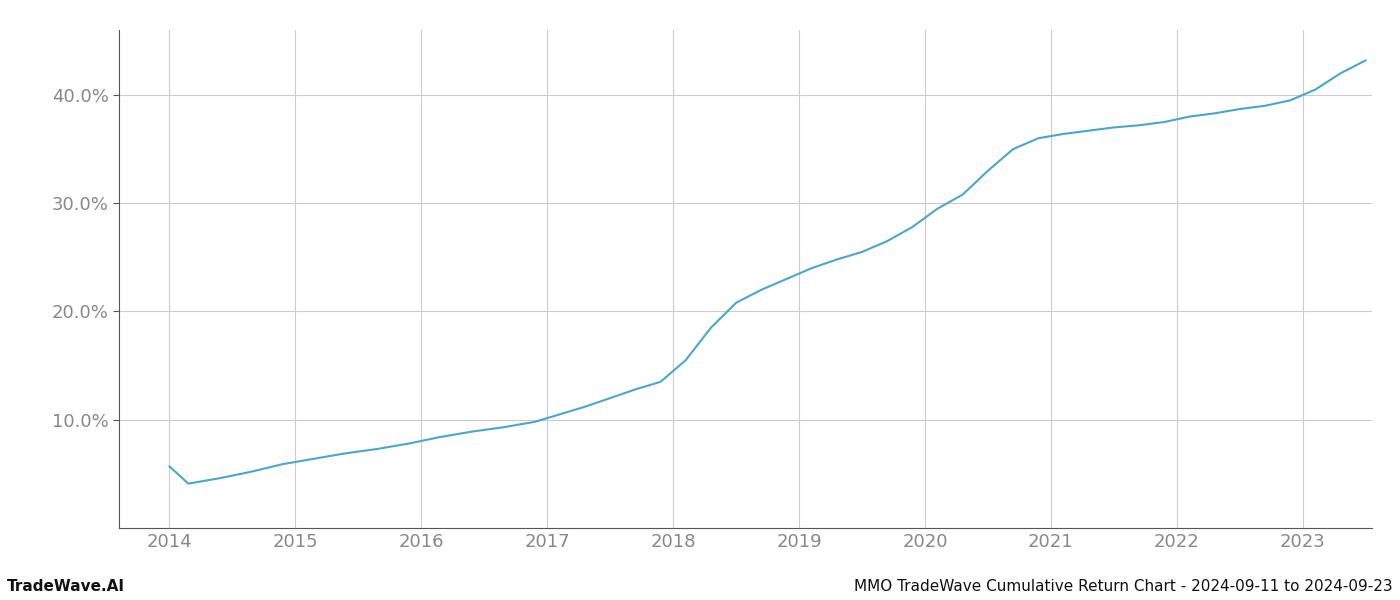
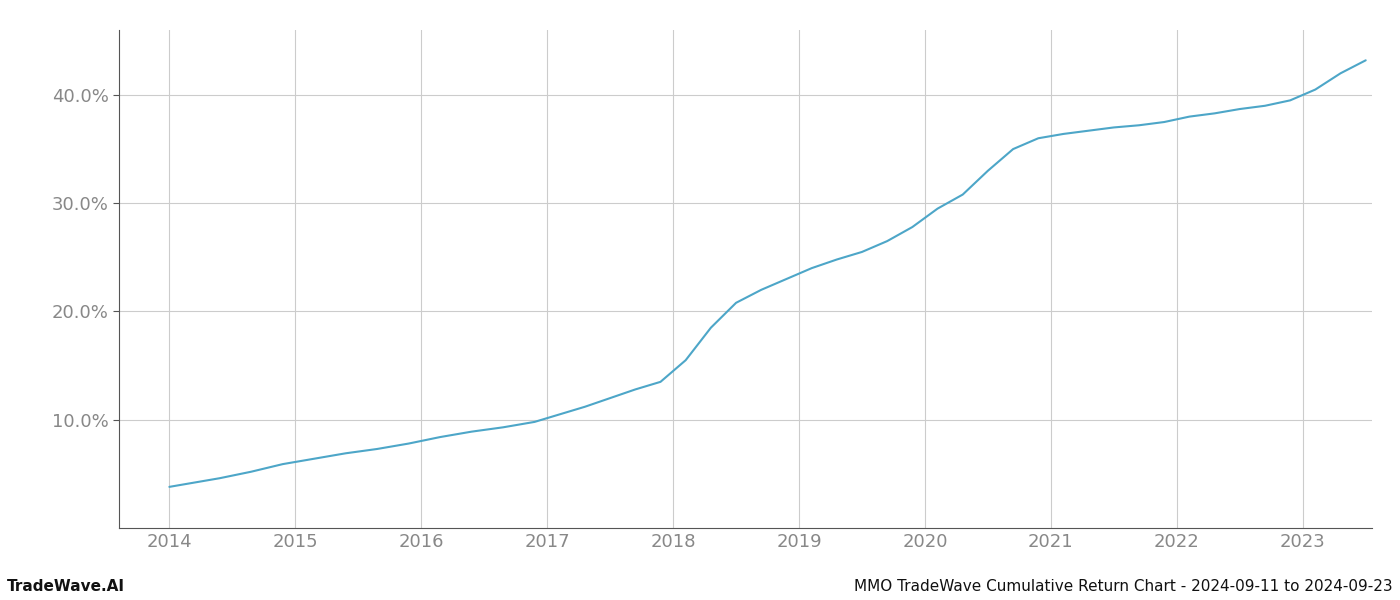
2014: 5.7% -> 3.8%
